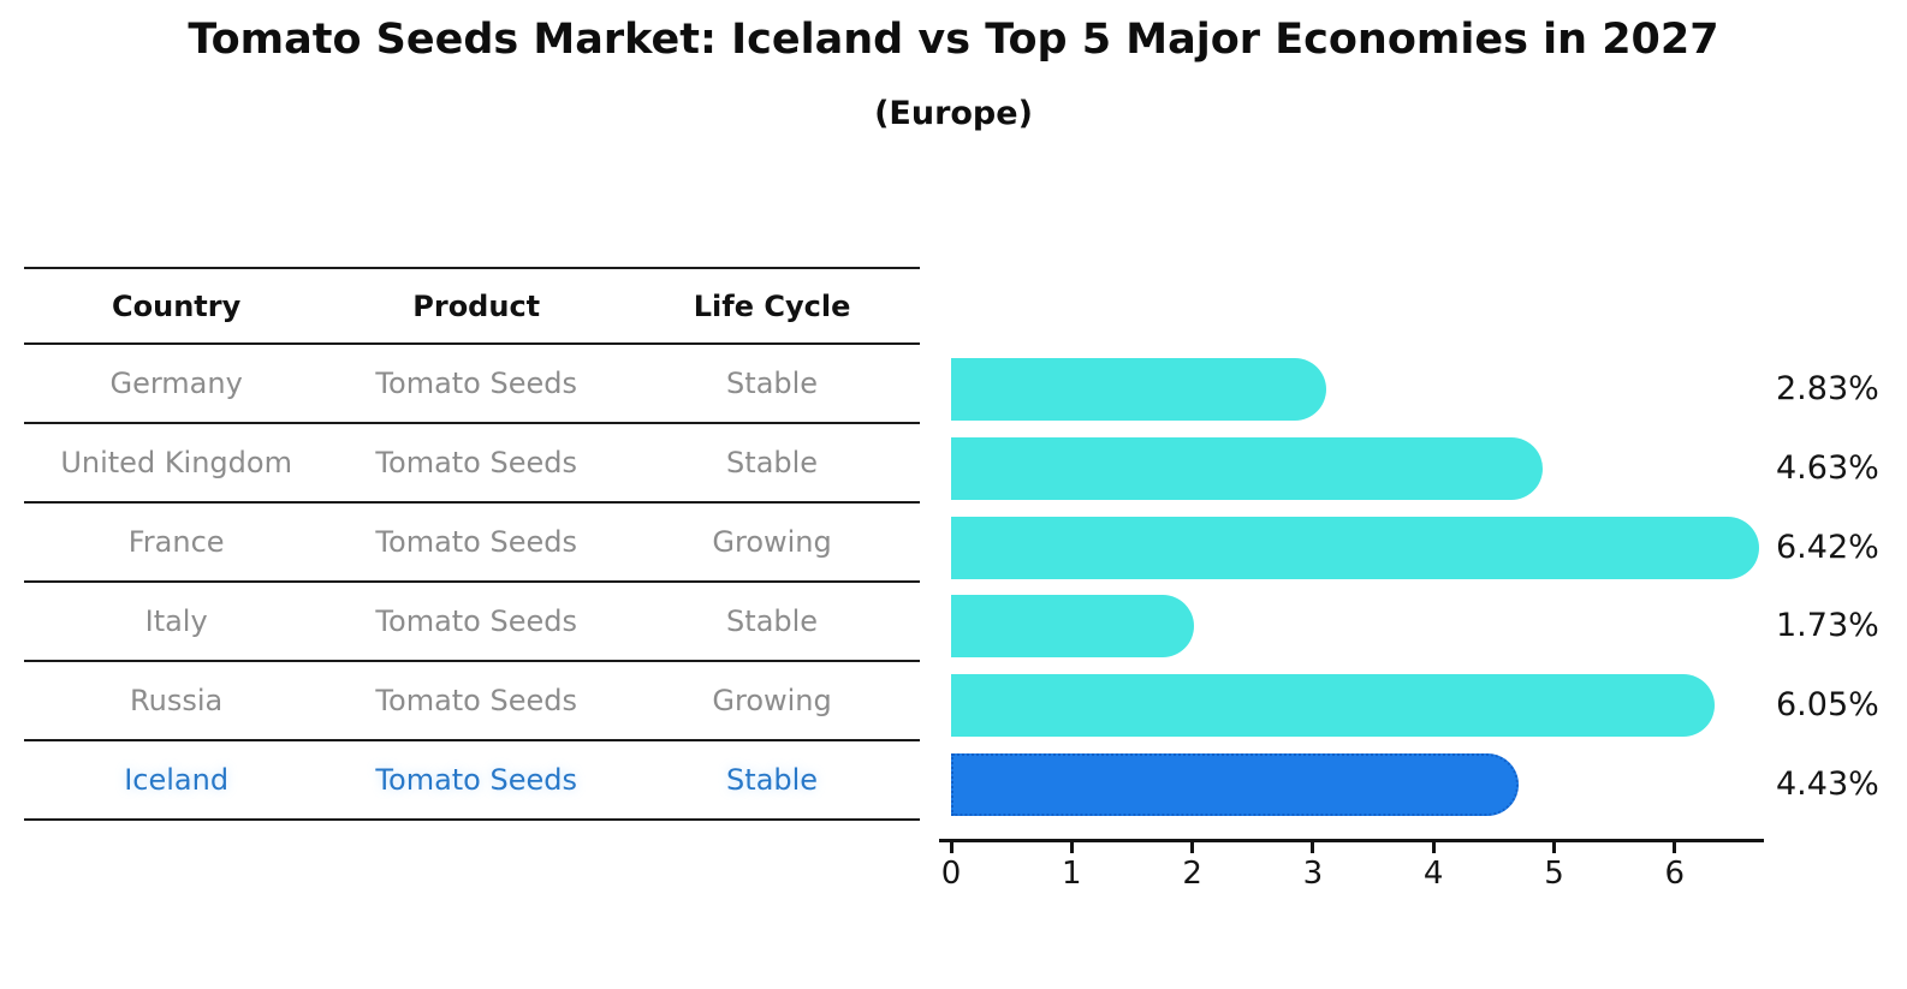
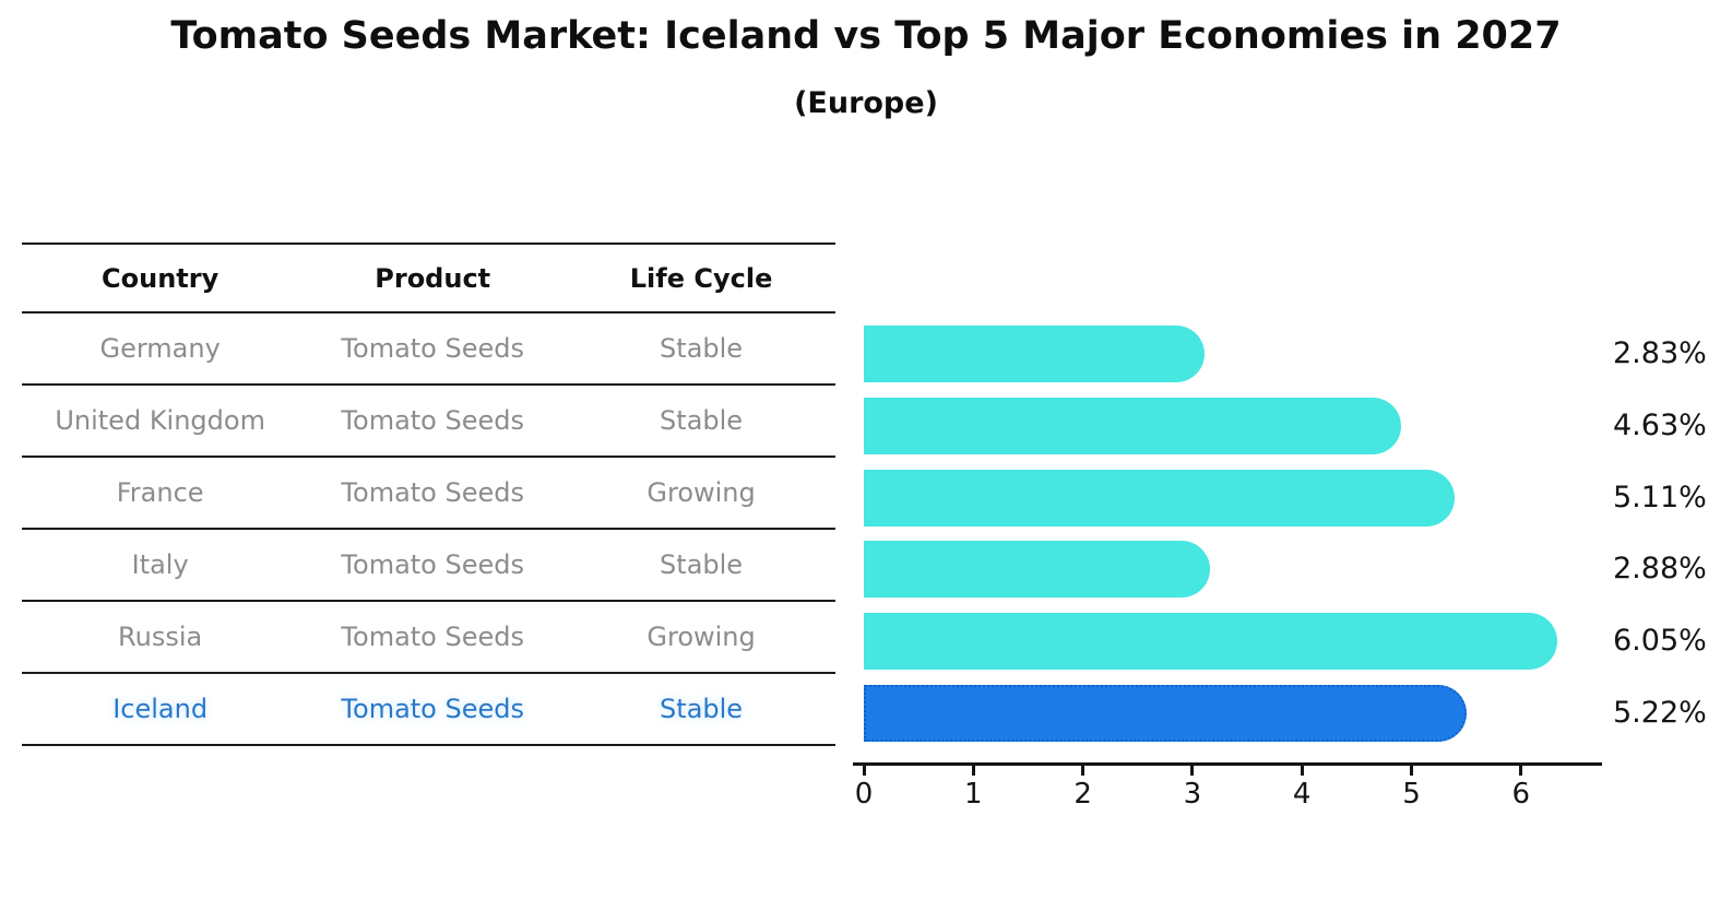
France: 6.42% -> 5.11%
Italy: 1.73% -> 2.88%
Iceland: 4.43% -> 5.22%
